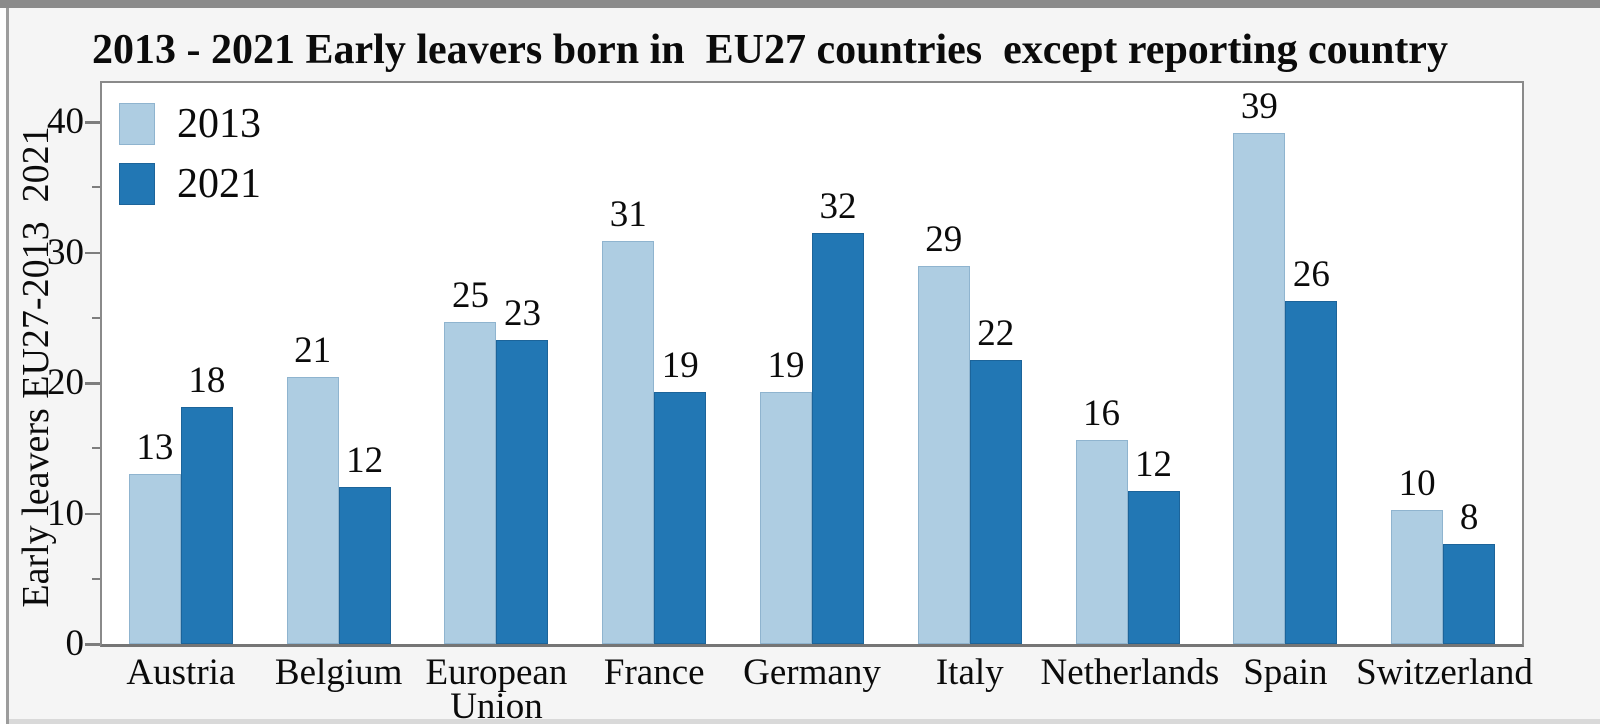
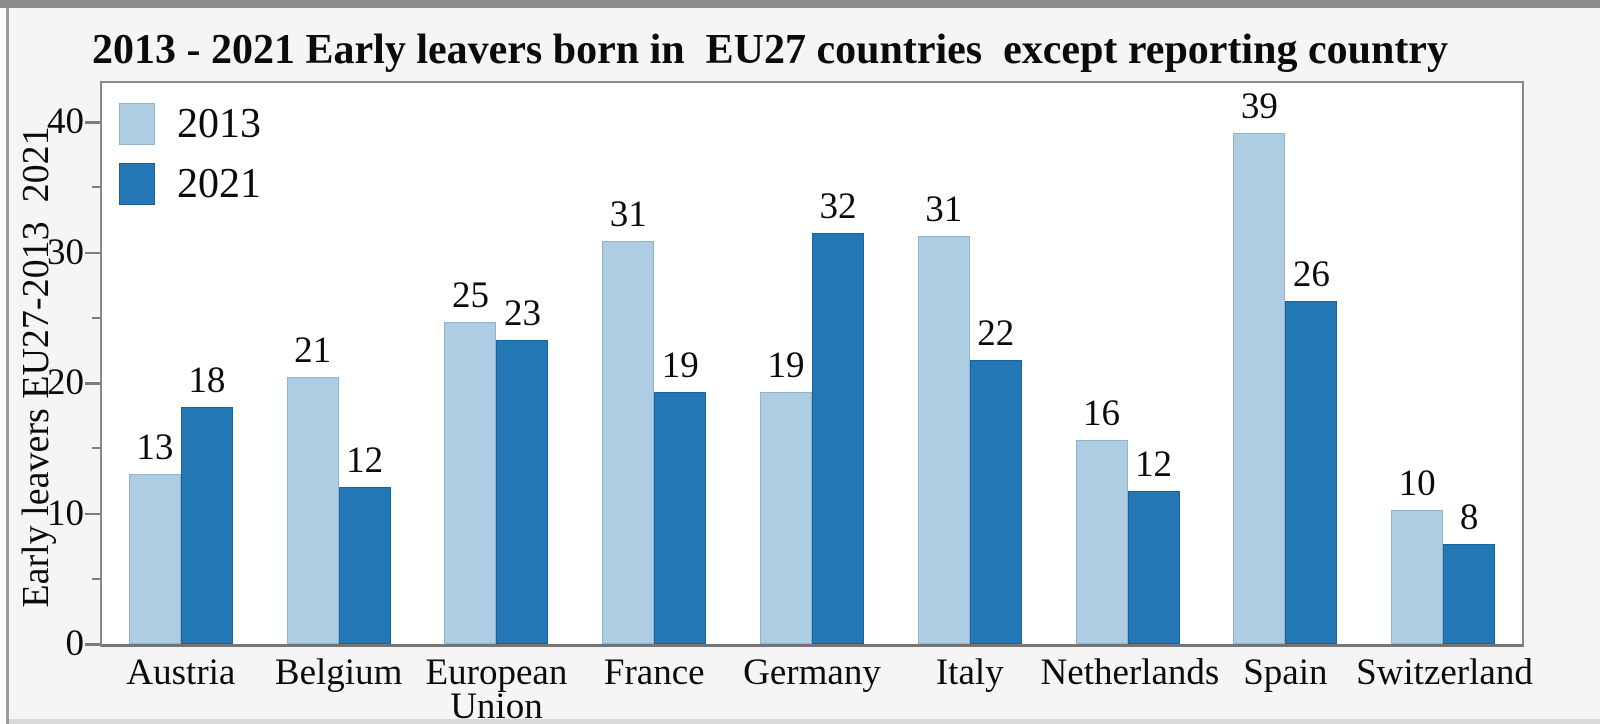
2013/Italy: 29 -> 31
